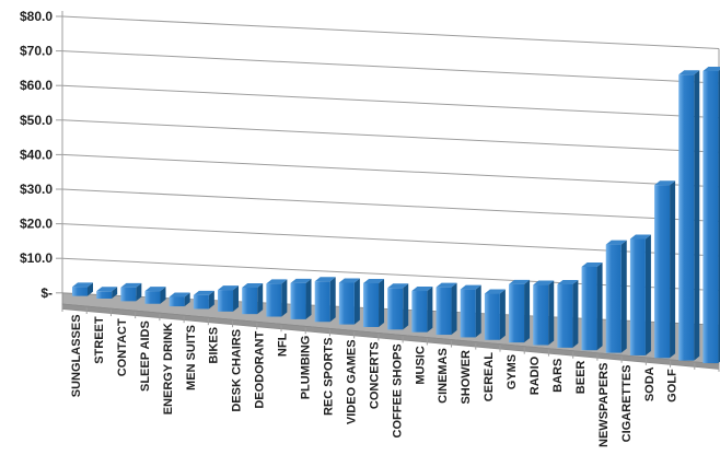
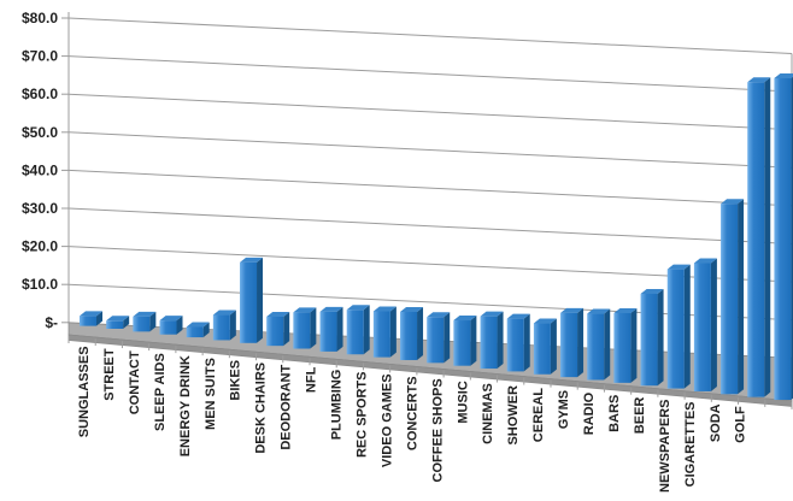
MEN SUITS: $4 -> $6
BIKES: $6 -> $19
